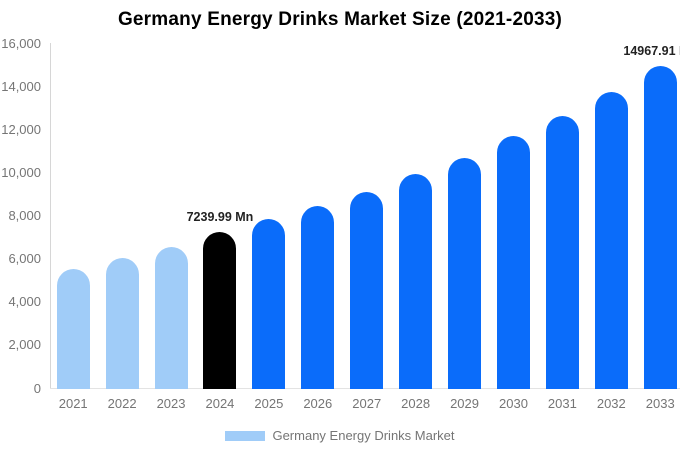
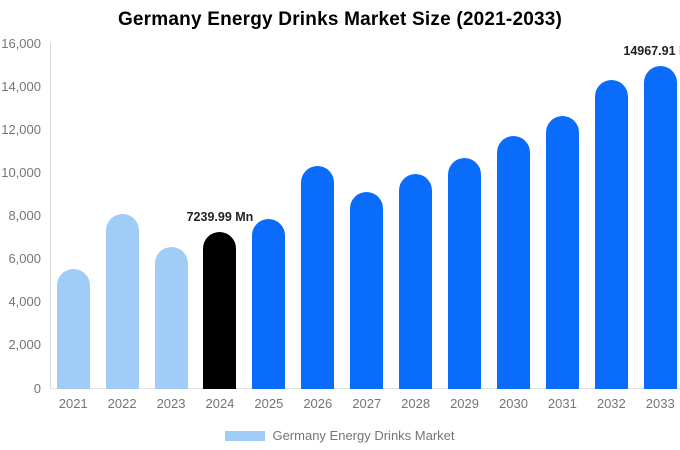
2022: 6100 -> 8100
2026: 8400 -> 10300
2032: 13700 -> 14300
